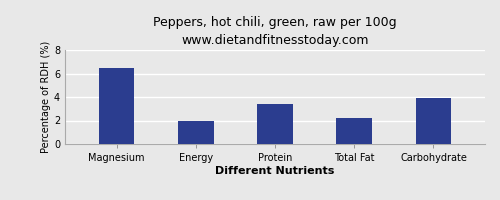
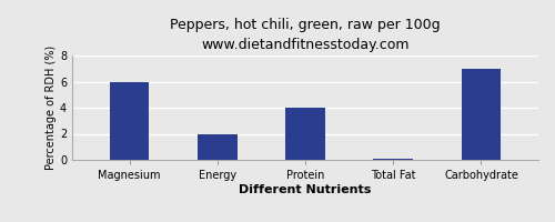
Magnesium: 6.5 -> 6.0
Protein: 3.4 -> 4.0
Total Fat: 2.2 -> 0.1
Carbohydrate: 3.9 -> 7.0
